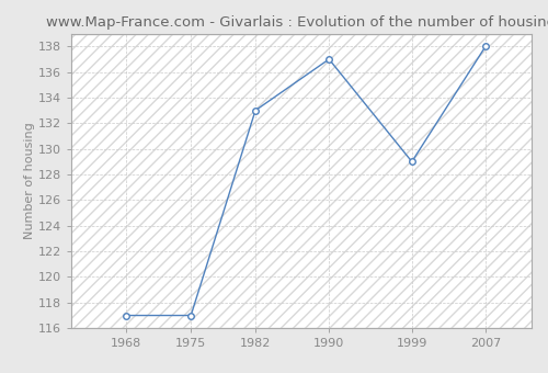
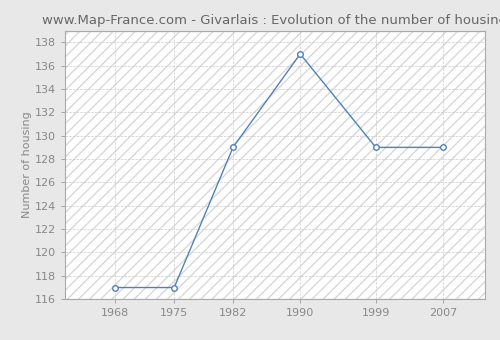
1982: 133 -> 129
2007: 138 -> 129
